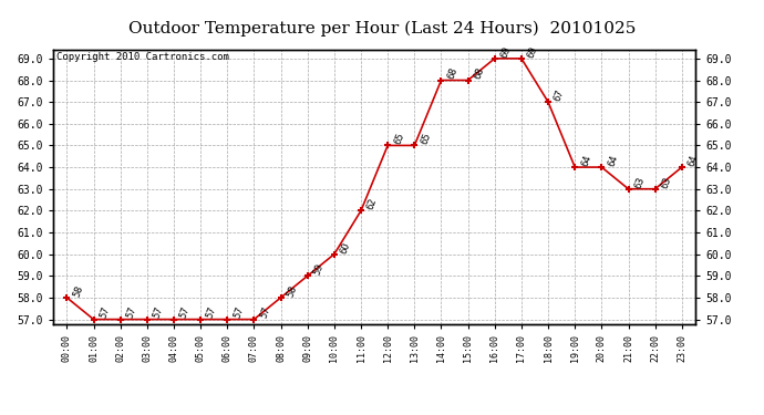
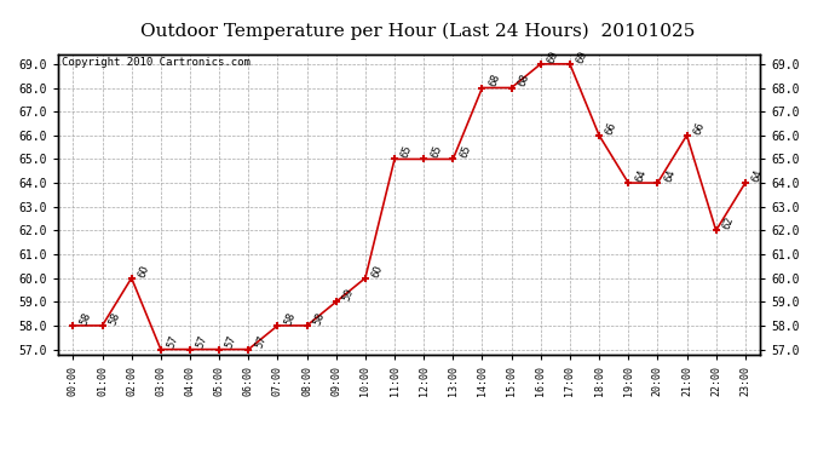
01:00: 57 -> 58
02:00: 57 -> 60
07:00: 57 -> 58
11:00: 62 -> 65
18:00: 67 -> 66
21:00: 63 -> 66
22:00: 63 -> 62
